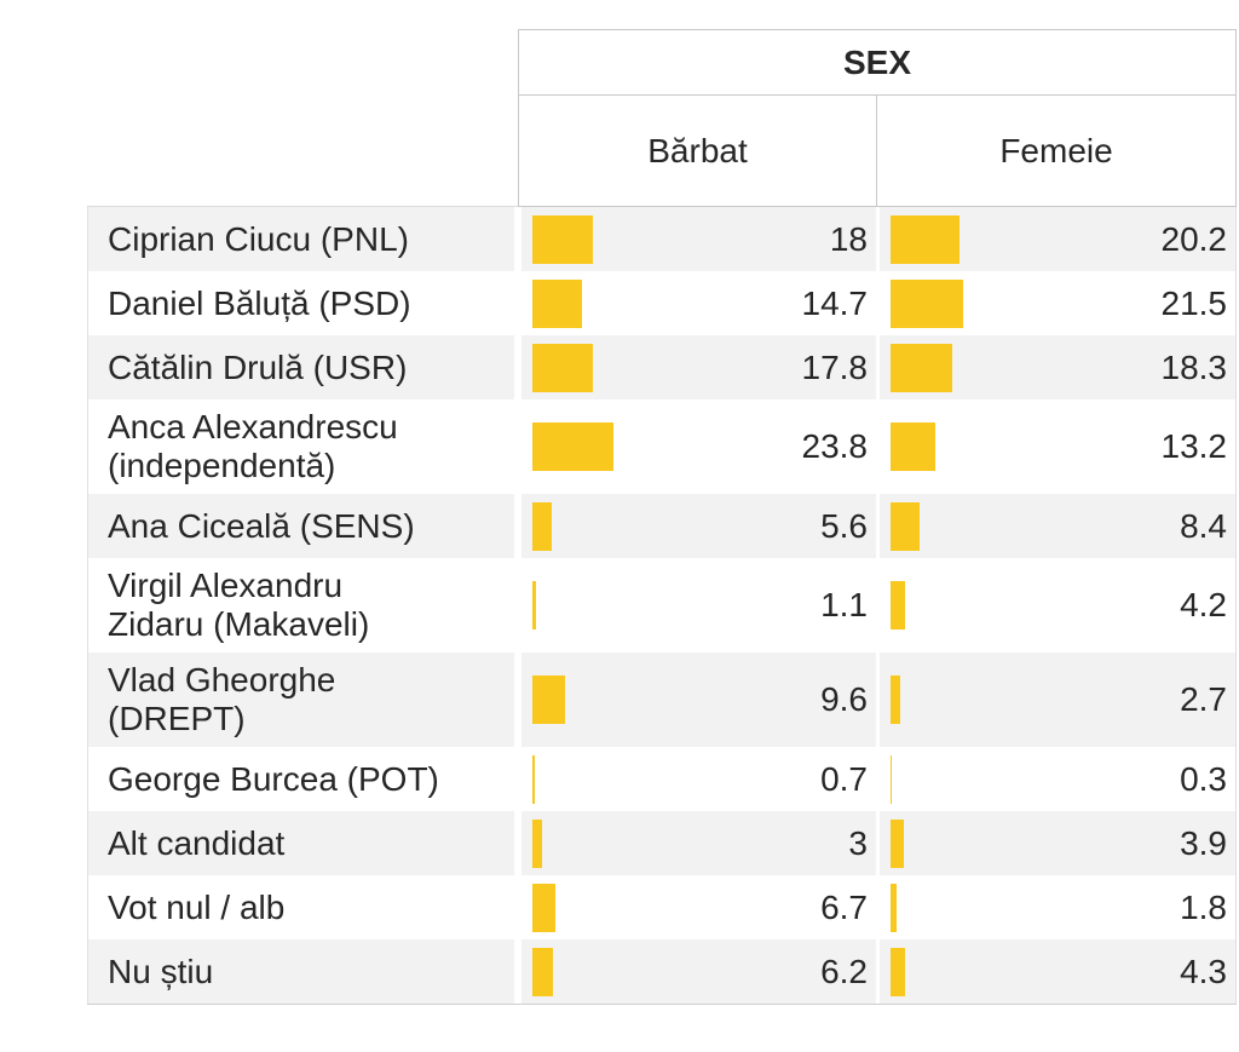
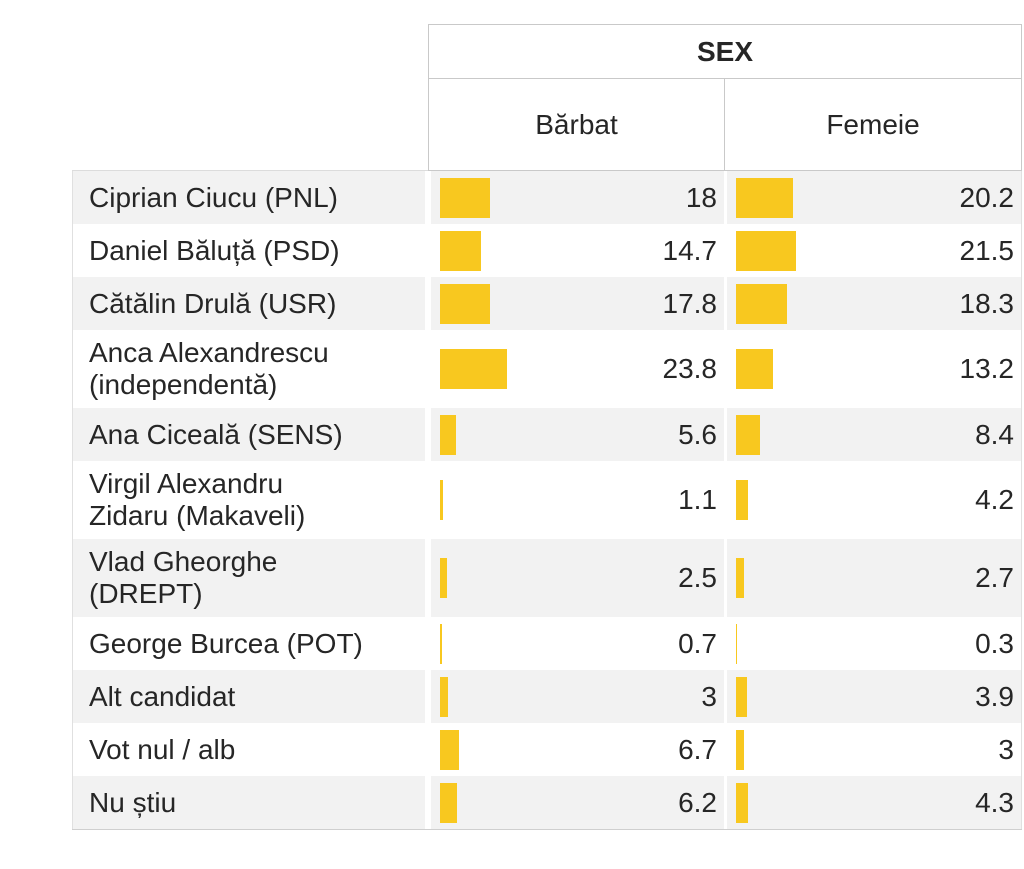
Bărbat/Vlad Gheorghe (DREPT): 9.6 -> 2.5
Femeie/Vot nul / alb: 1.8 -> 3
